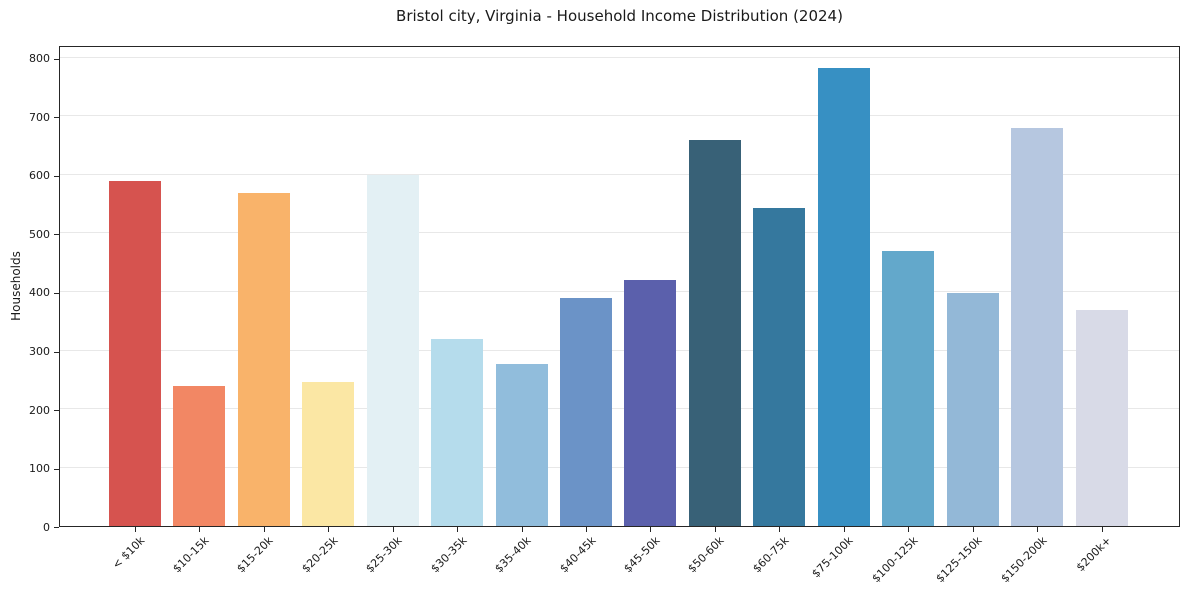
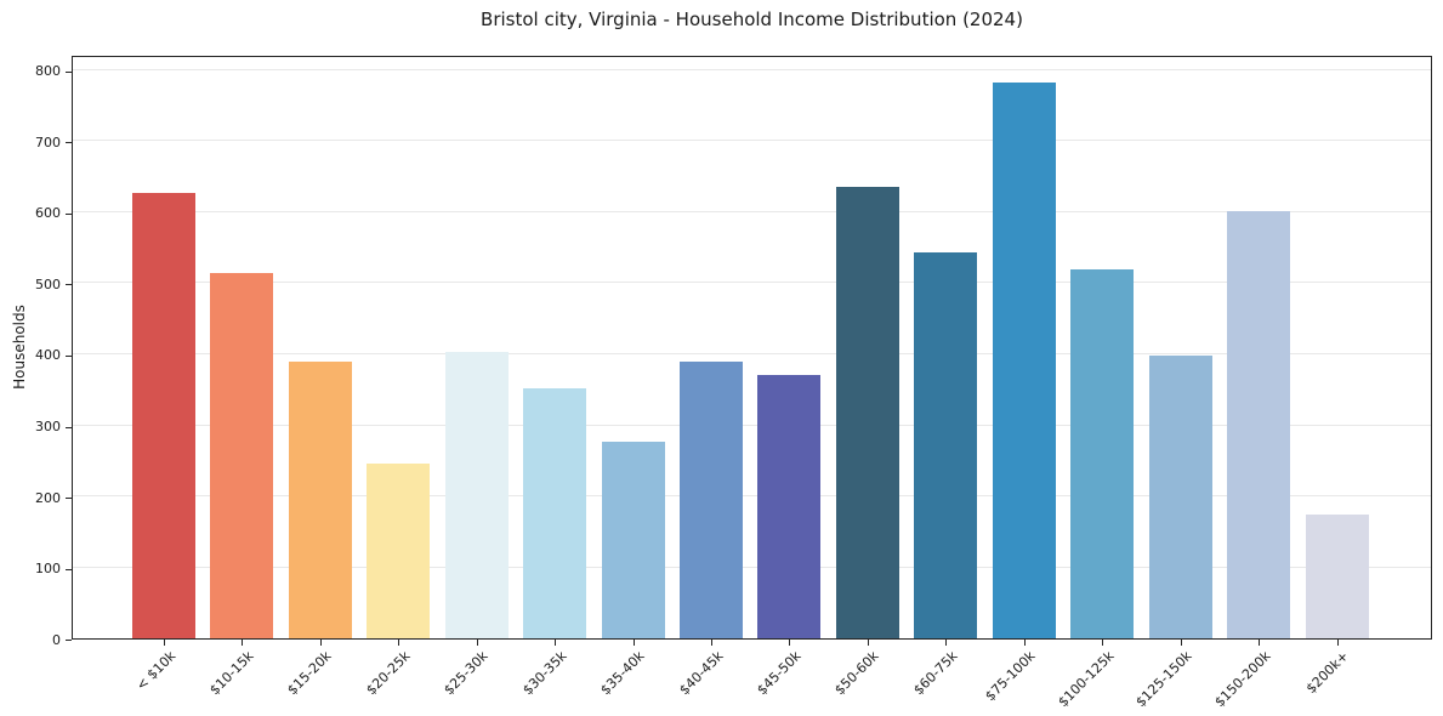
< $10k: 590 -> 630
$10-15k: 240 -> 510
$15-20k: 570 -> 390
$25-30k: 600 -> 400
$30-35k: 320 -> 350
$45-50k: 420 -> 370
$50-60k: 660 -> 640
$100-125k: 470 -> 520
$150-200k: 680 -> 600
$200k+: 370 -> 180
